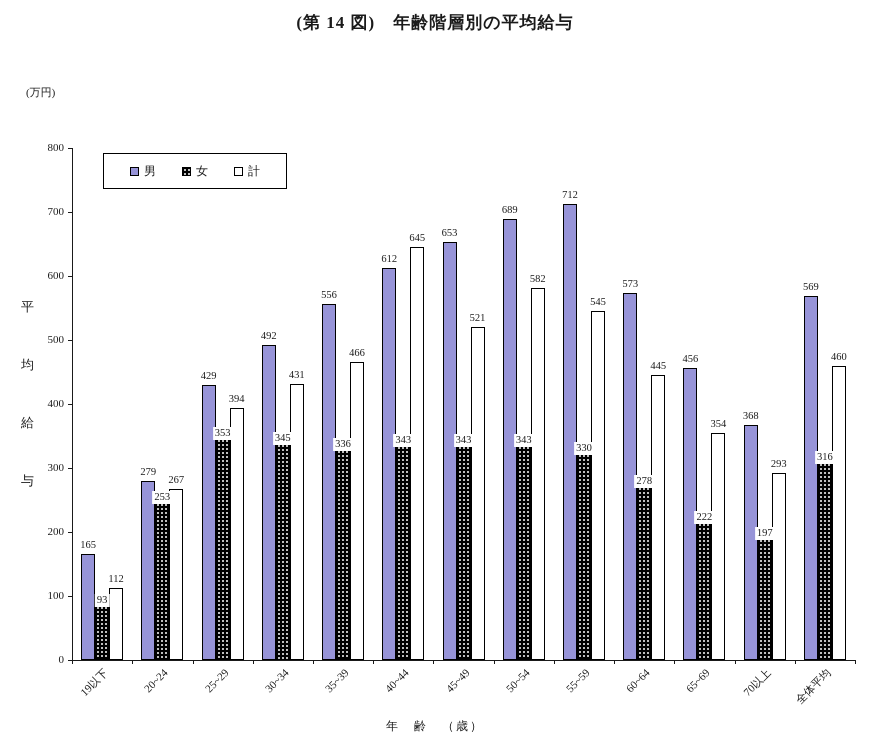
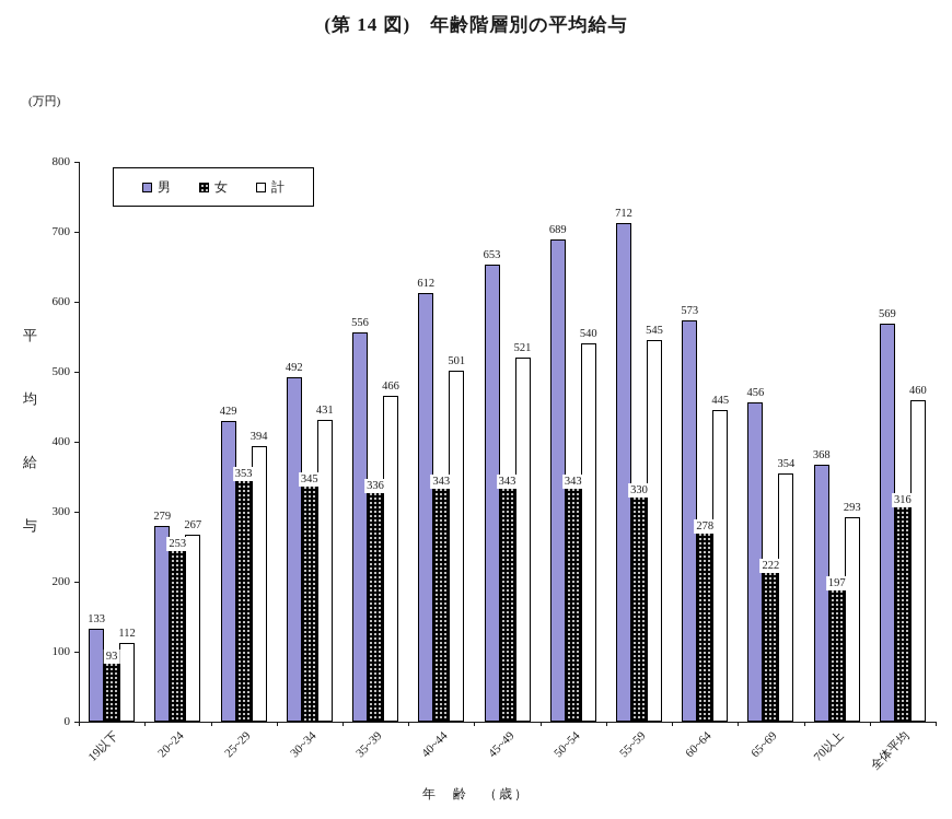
男/19以下: 165 -> 133
計/40~44: 645 -> 501
計/50~54: 582 -> 540
